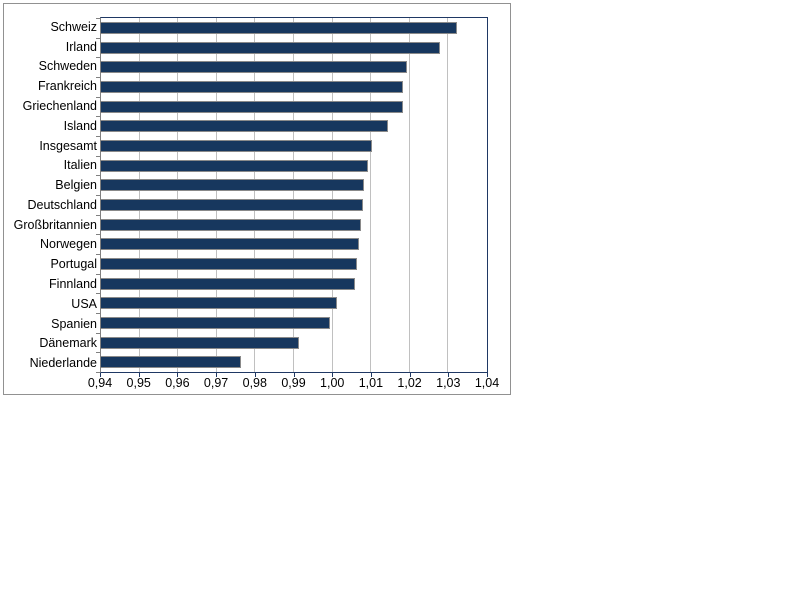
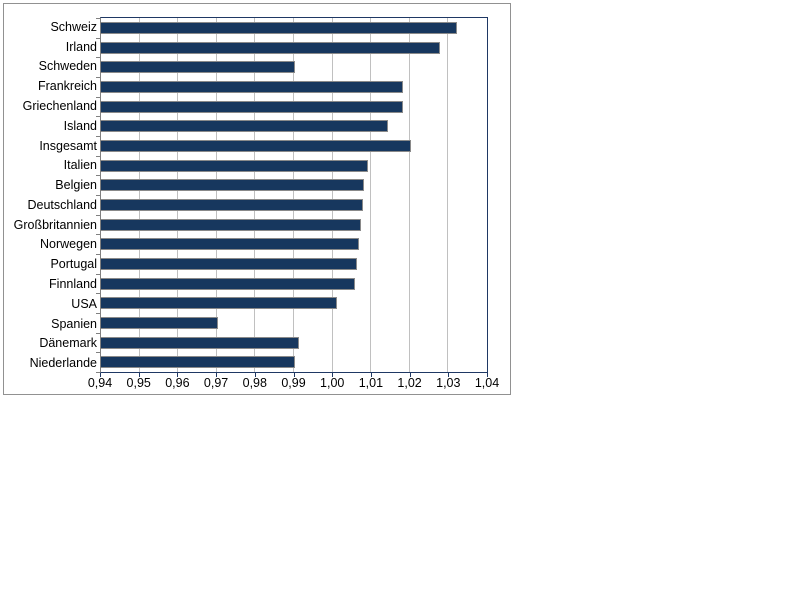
Schweden: 1,02 -> 0,99
Insgesamt: 1,01 -> 1,02
Spanien: 1,00 -> 0,97
Niederlande: 0,98 -> 0,99
